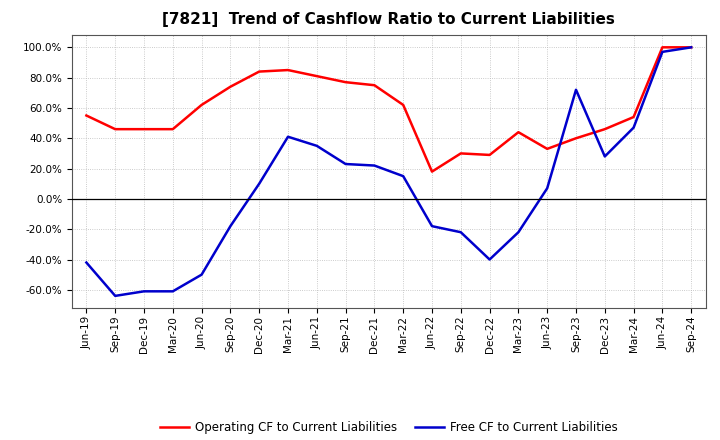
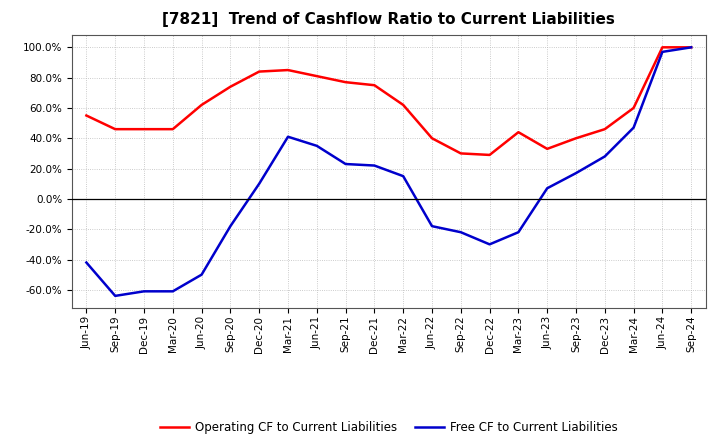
Operating CF to Current Liabilities/Jun-22: 18% -> 40%
Free CF to Current Liabilities/Dec-22: -40% -> -30%
Free CF to Current Liabilities/Sep-23: 72% -> 17%
Operating CF to Current Liabilities/Mar-24: 54% -> 60%
